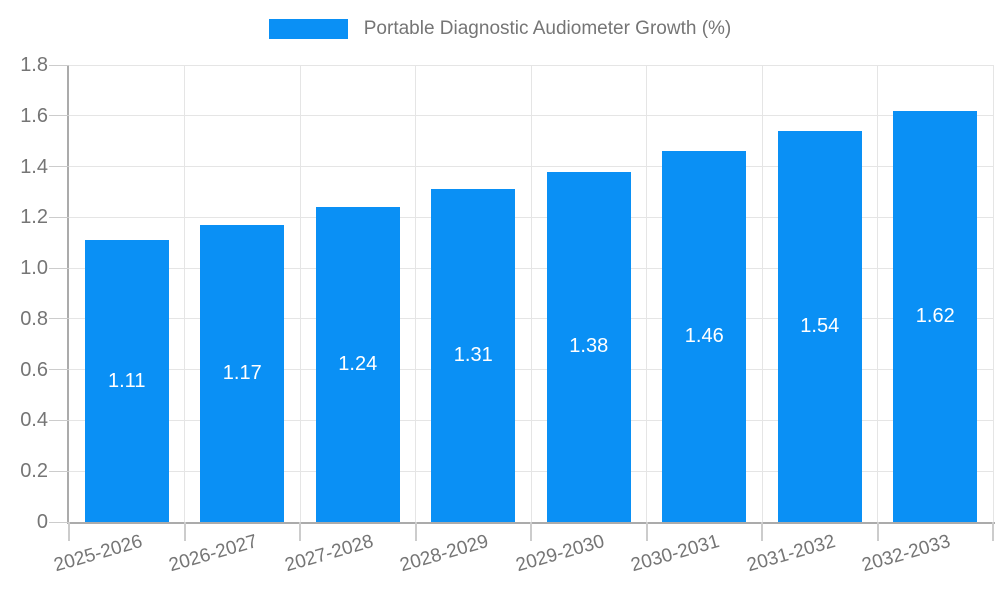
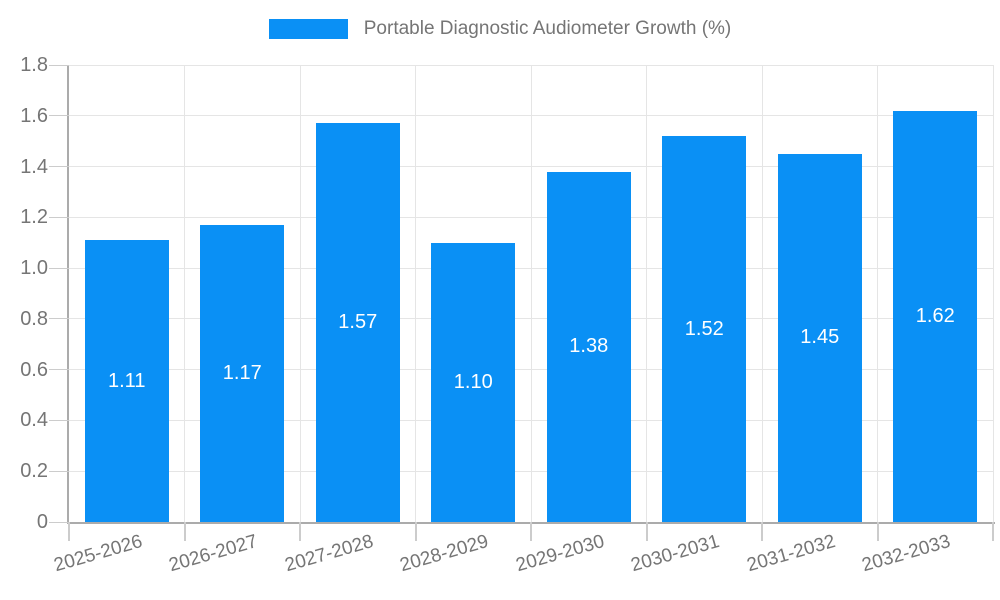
2027-2028: 1.24 -> 1.57
2028-2029: 1.31 -> 1.10
2030-2031: 1.46 -> 1.52
2031-2032: 1.54 -> 1.45
